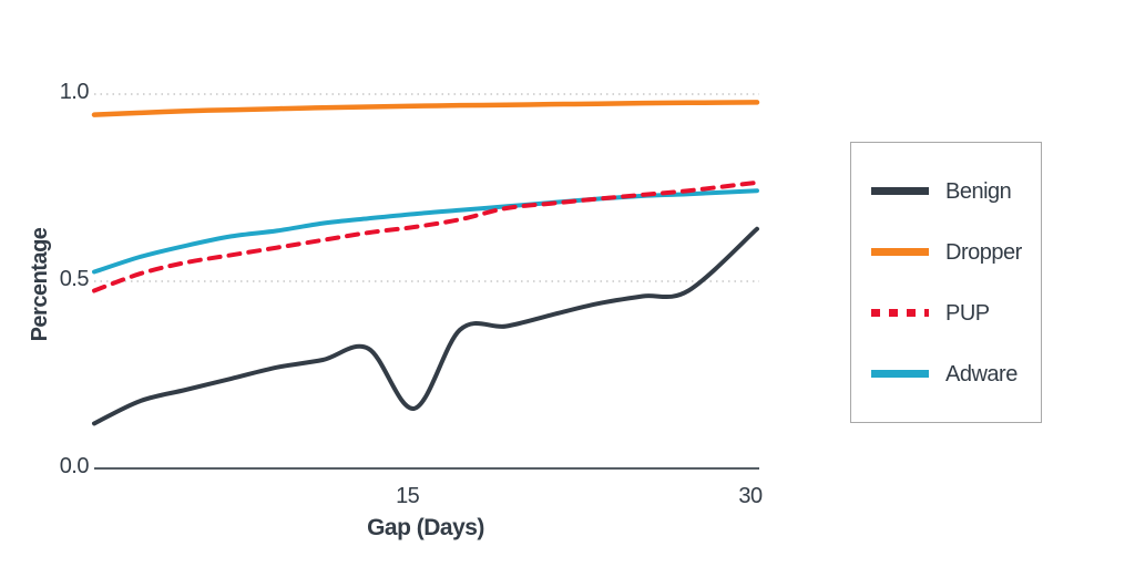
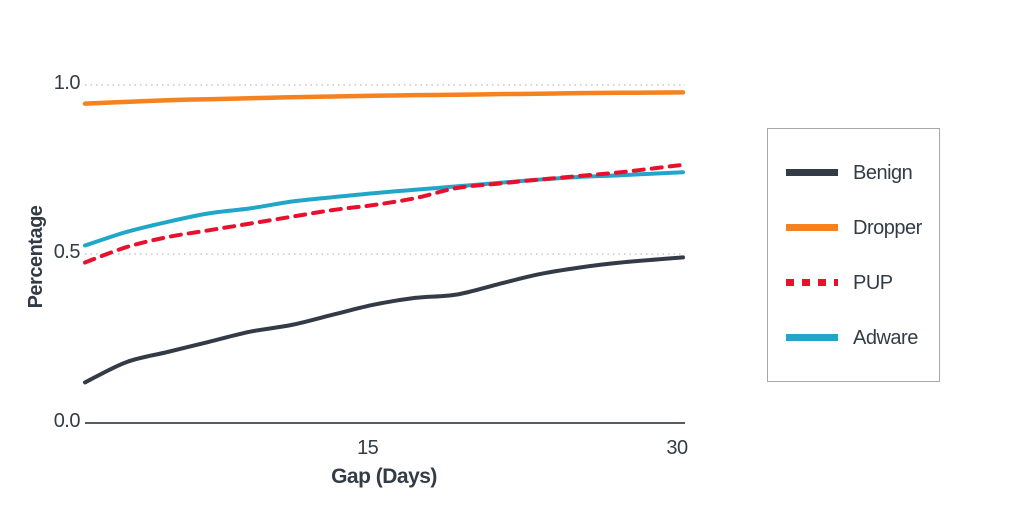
Benign/15: 0.16 -> 0.35
Benign/30: 0.64 -> 0.49
